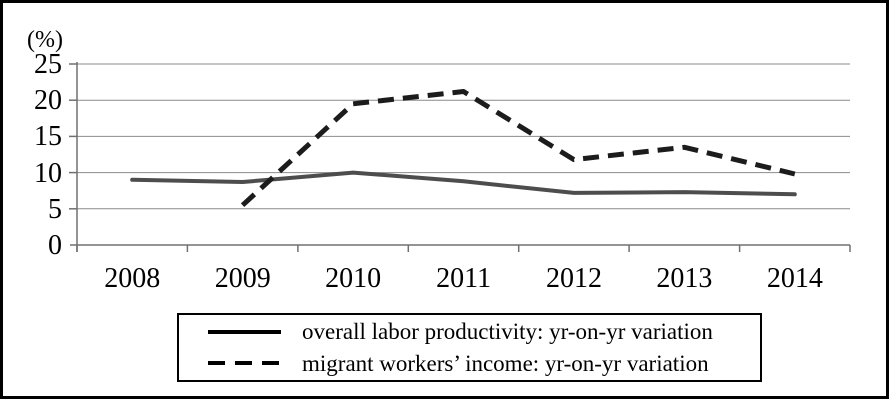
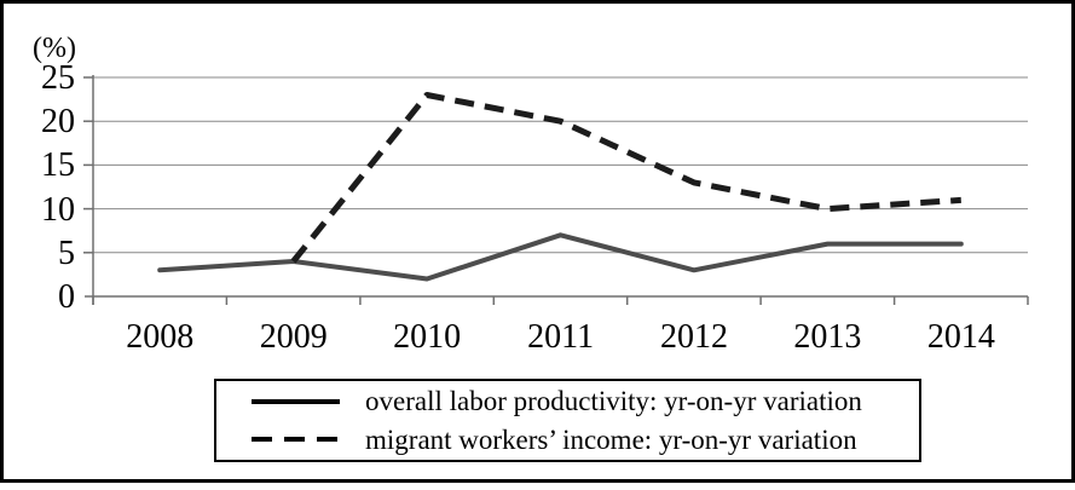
overall labor productivity: yr-on-yr variation/2008: 9 -> 3
overall labor productivity: yr-on-yr variation/2009: 9 -> 4
migrant workers’ income: yr-on-yr variation/2009: 6 -> 4
overall labor productivity: yr-on-yr variation/2010: 10 -> 2
migrant workers’ income: yr-on-yr variation/2010: 20 -> 23
overall labor productivity: yr-on-yr variation/2011: 9 -> 7
migrant workers’ income: yr-on-yr variation/2011: 21 -> 20
overall labor productivity: yr-on-yr variation/2012: 7 -> 3
migrant workers’ income: yr-on-yr variation/2012: 12 -> 13
overall labor productivity: yr-on-yr variation/2013: 7 -> 6
migrant workers’ income: yr-on-yr variation/2013: 14 -> 10
overall labor productivity: yr-on-yr variation/2014: 7 -> 6
migrant workers’ income: yr-on-yr variation/2014: 10 -> 11
